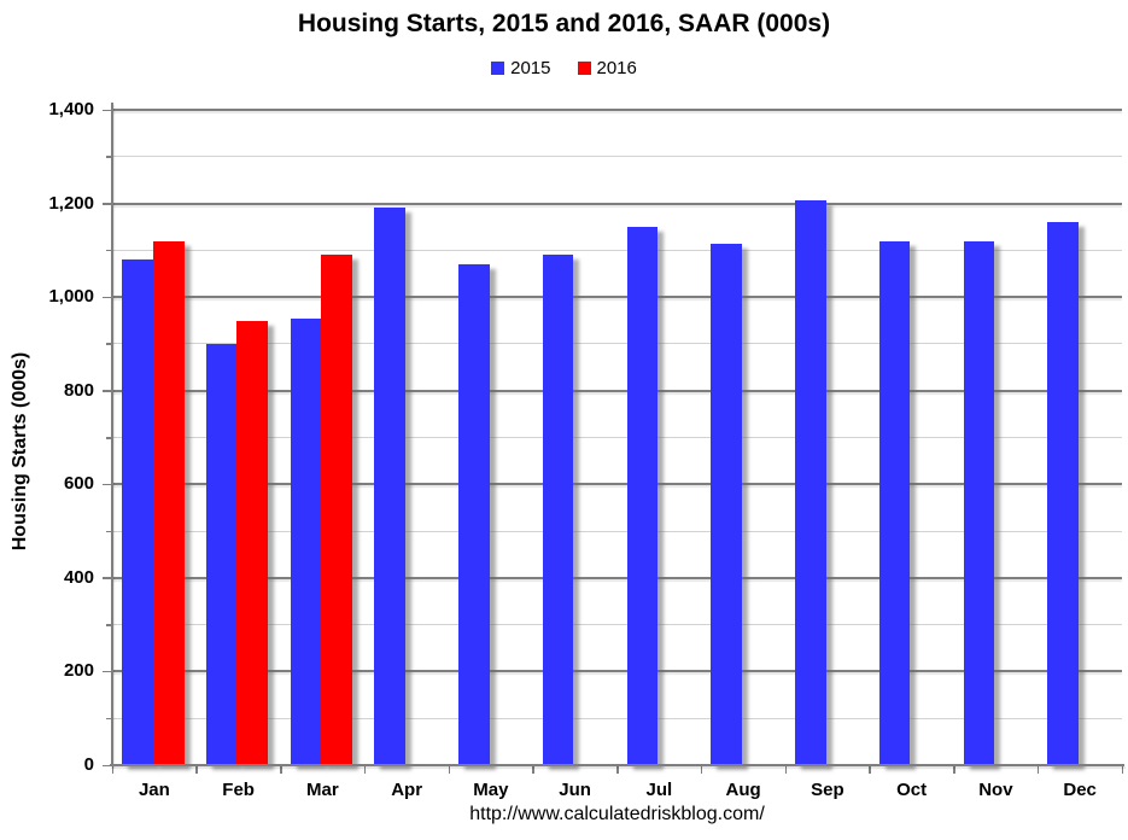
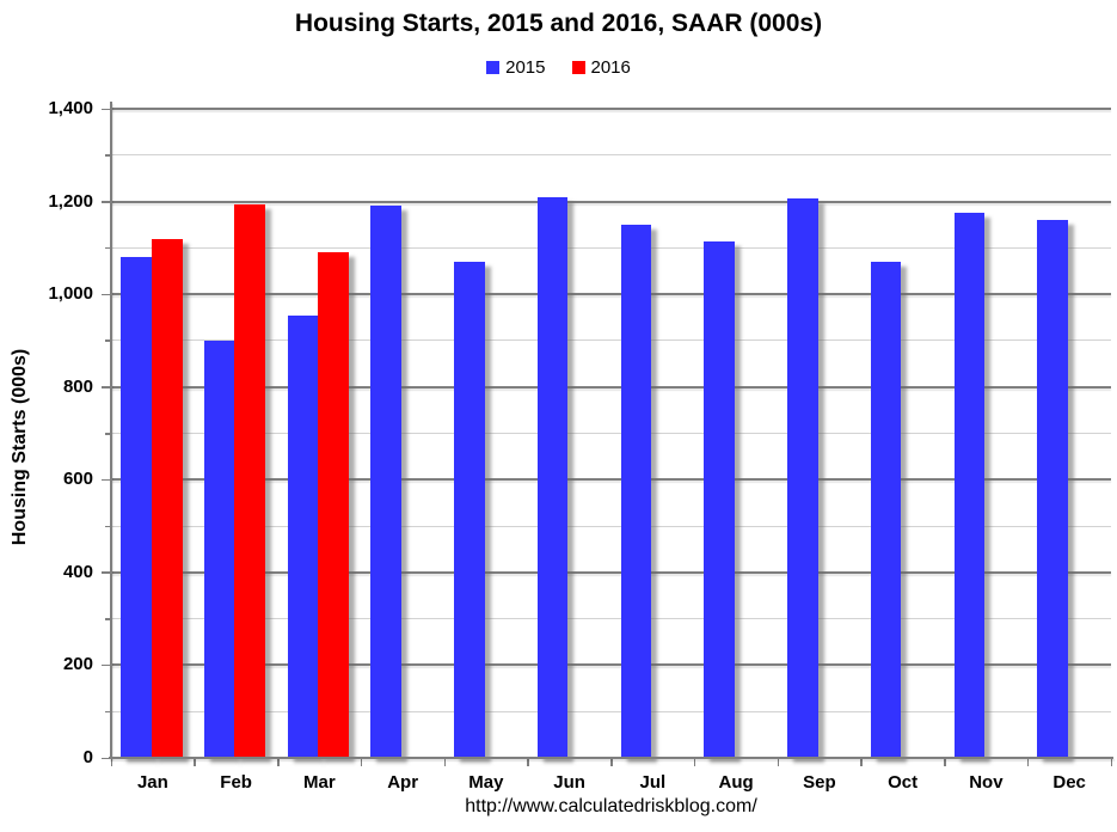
2016/Feb: 950 -> 1200
2015/Jun: 1090 -> 1210
2015/Oct: 1120 -> 1070
2015/Nov: 1120 -> 1180
